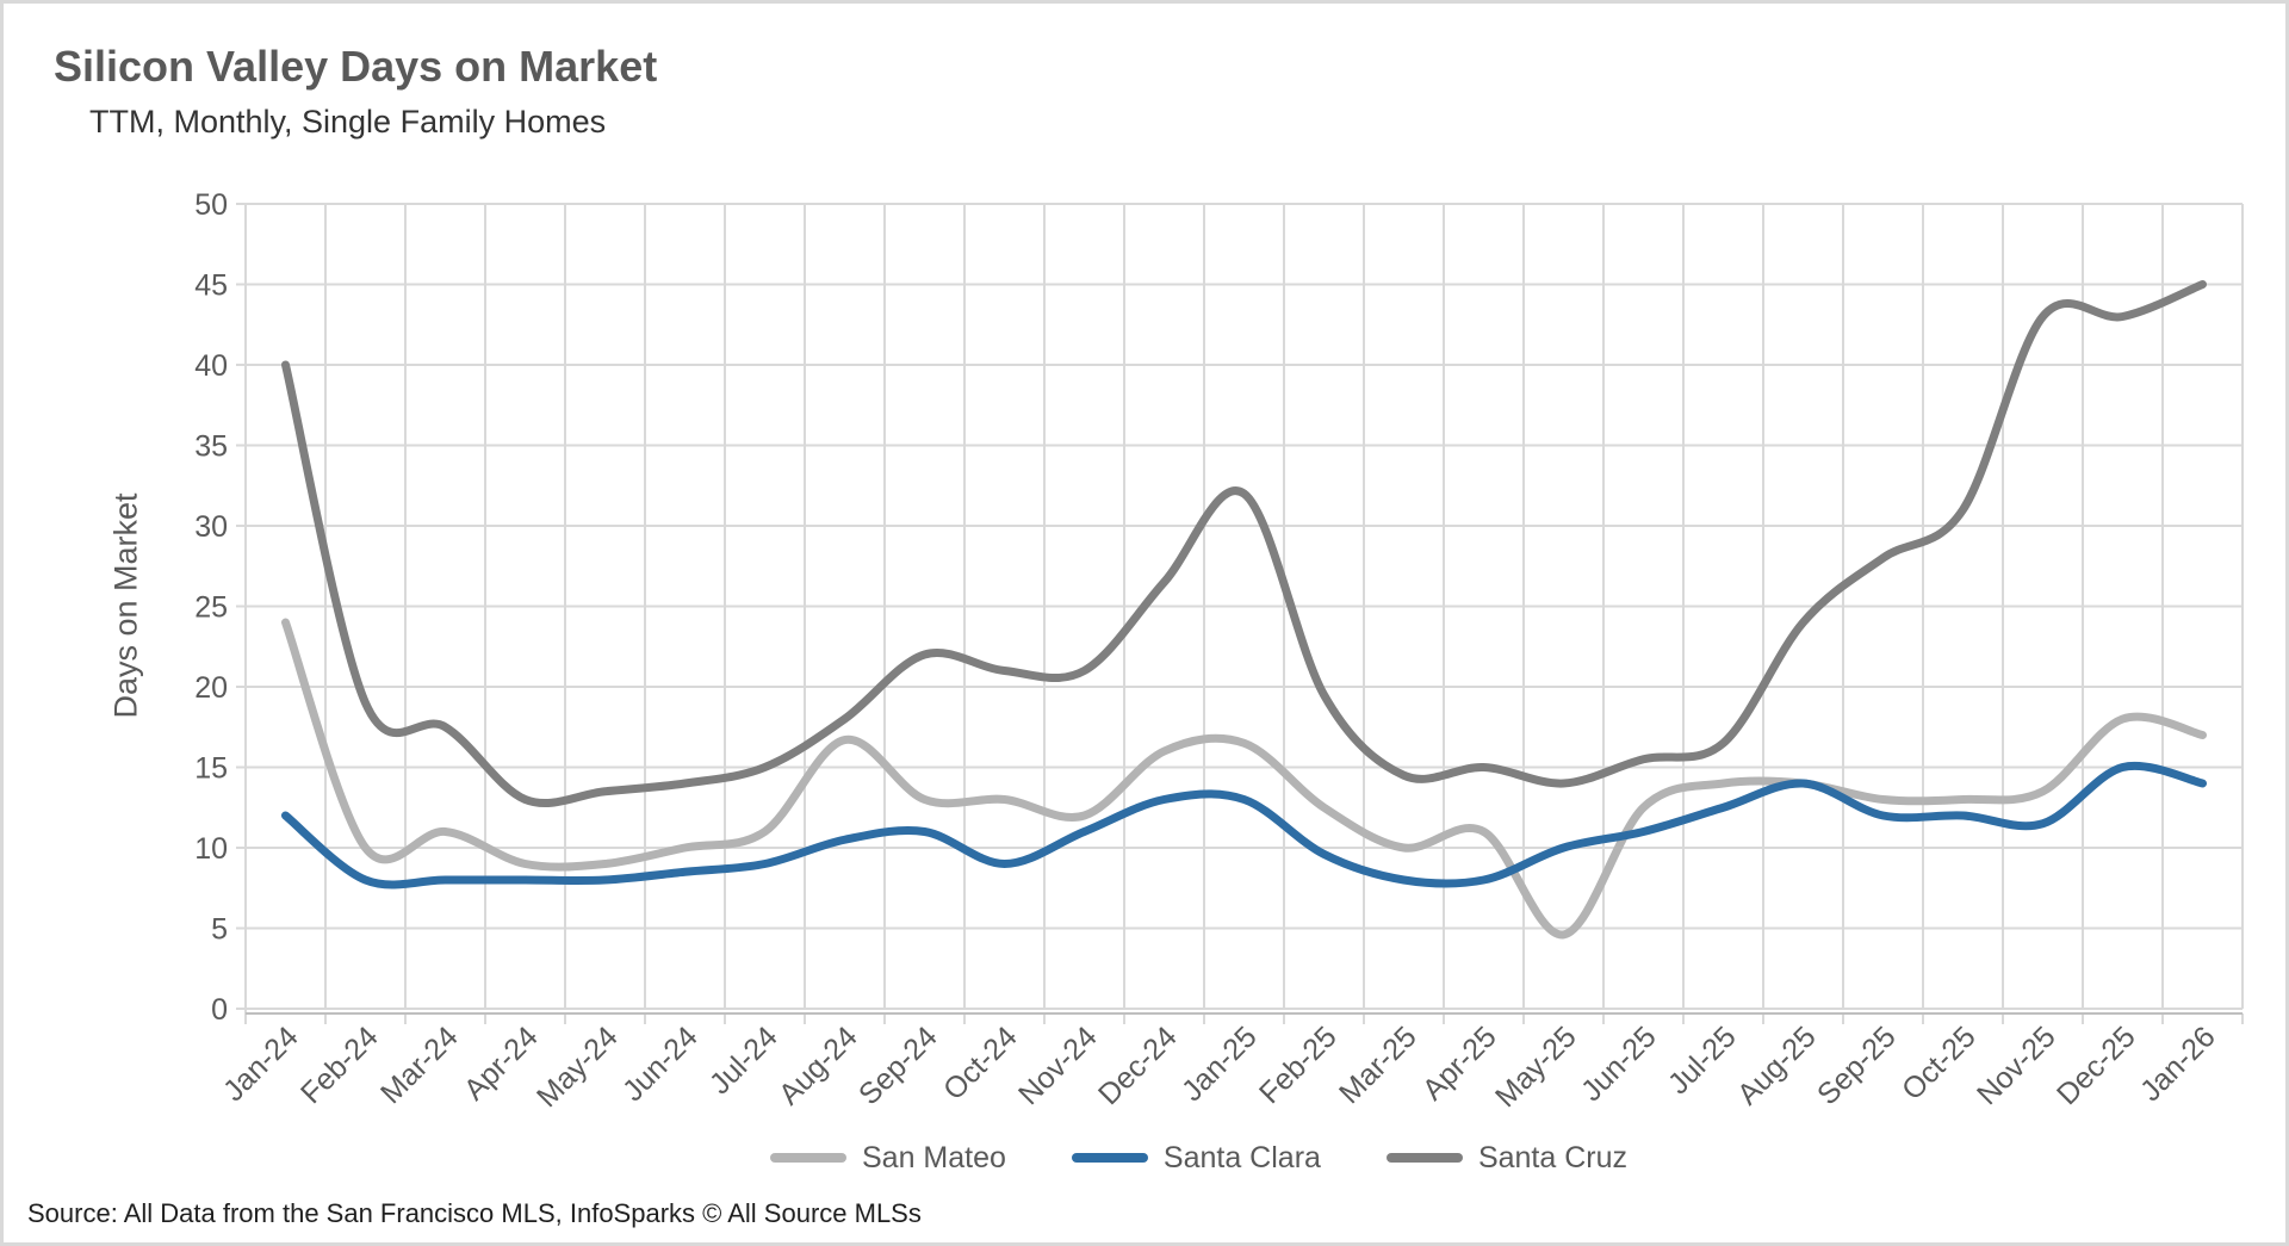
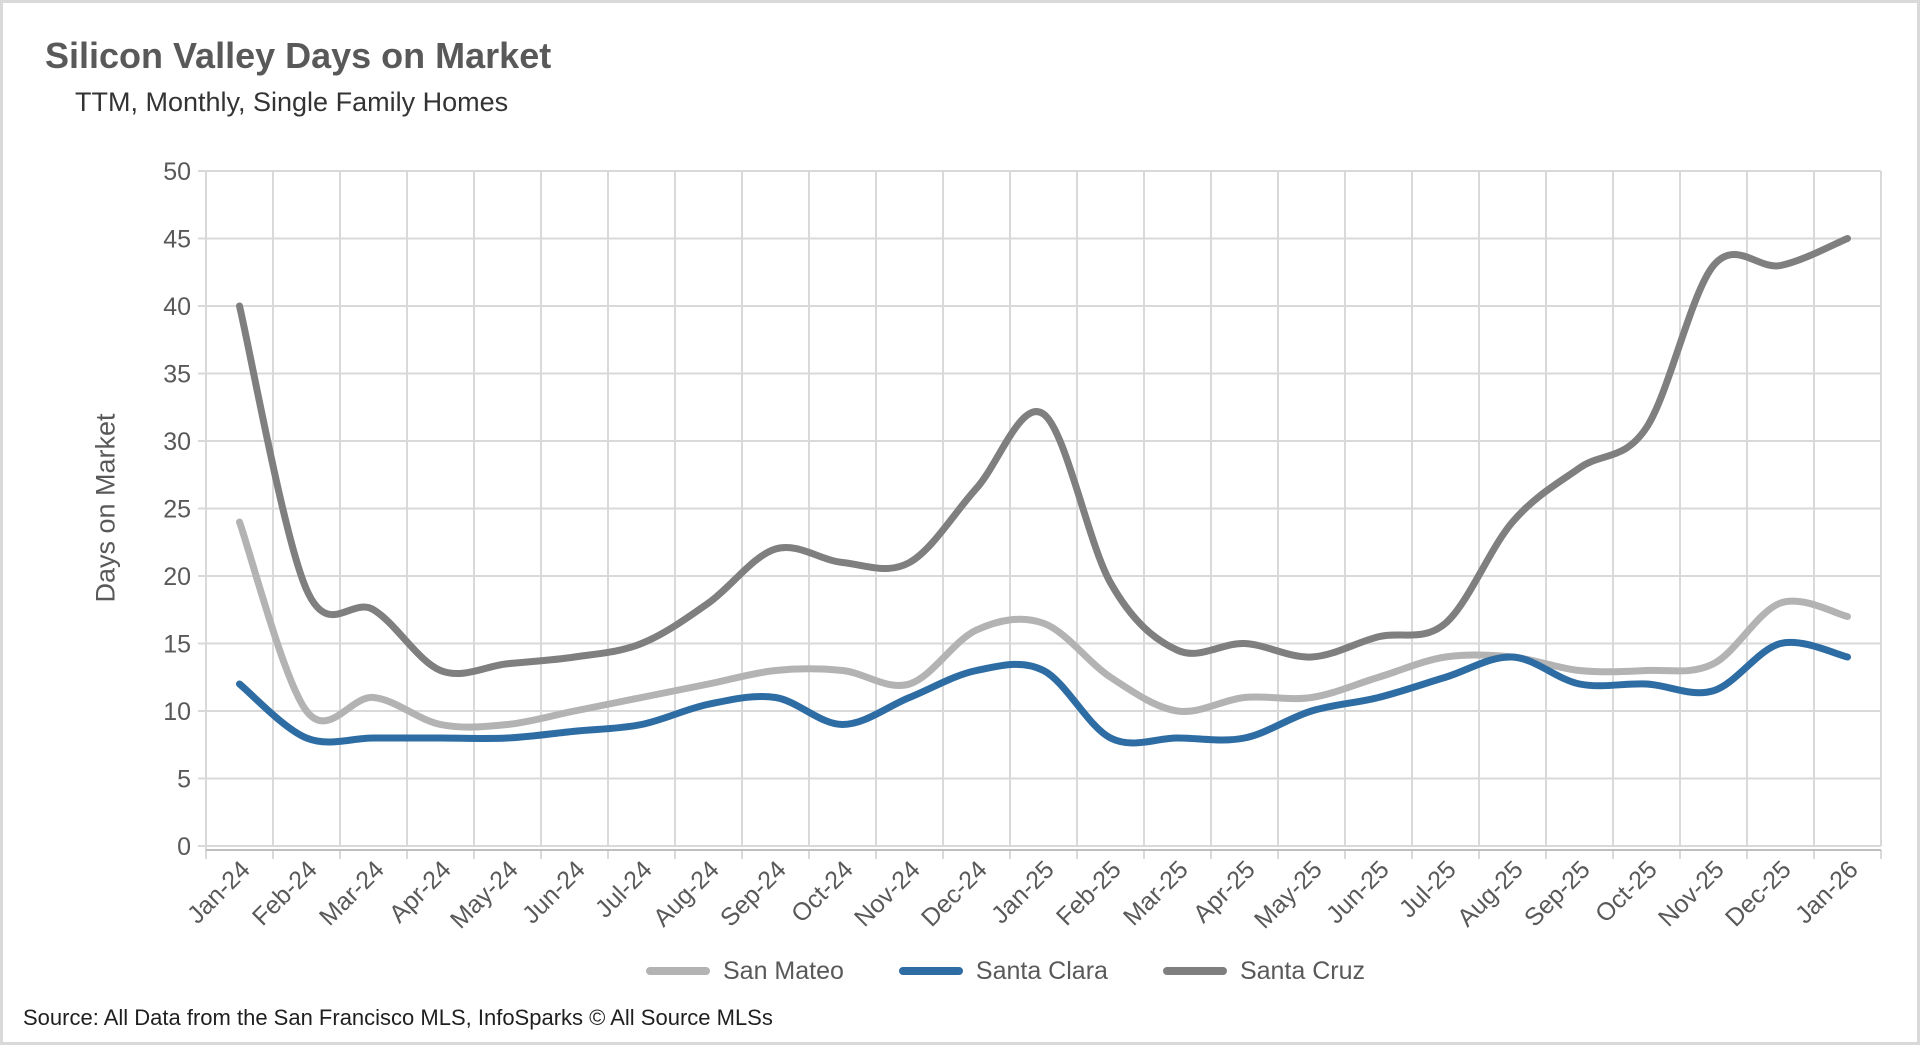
San Mateo/Aug-24: 16.7 -> 12.0
Santa Clara/Feb-25: 9.6 -> 8.0
San Mateo/May-25: 4.6 -> 11.0
